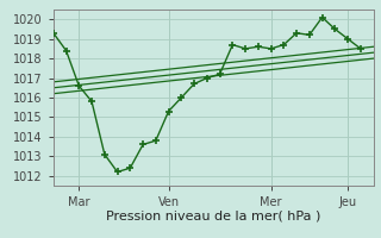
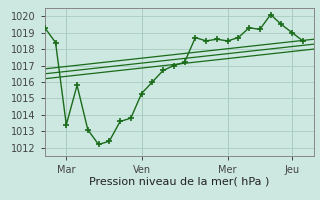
Mar: 1016.6 -> 1013.4
